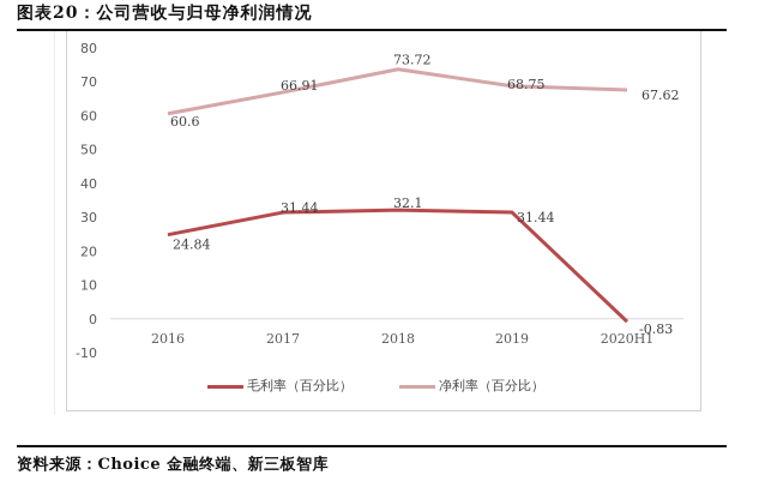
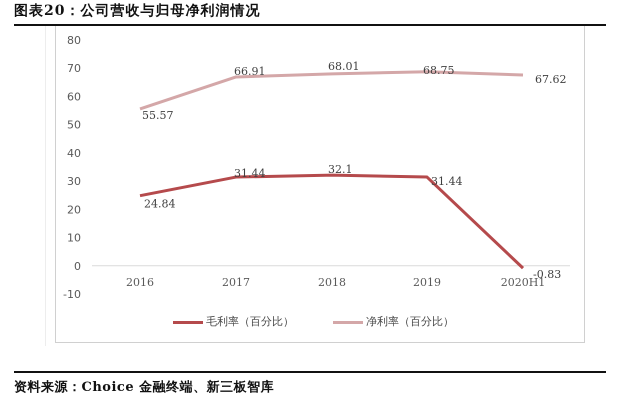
净利率（百分比）/2016: 60.6 -> 55.57
净利率（百分比）/2018: 73.72 -> 68.01
